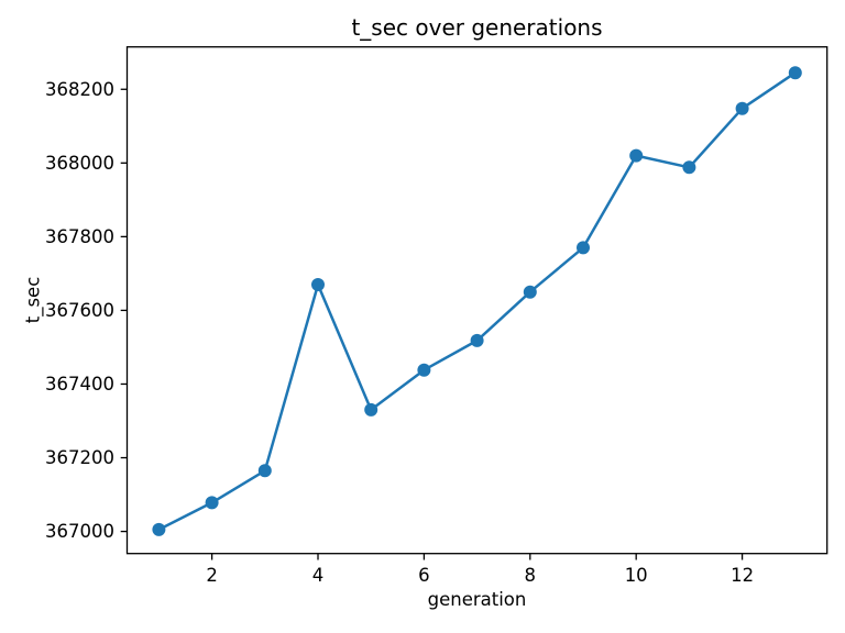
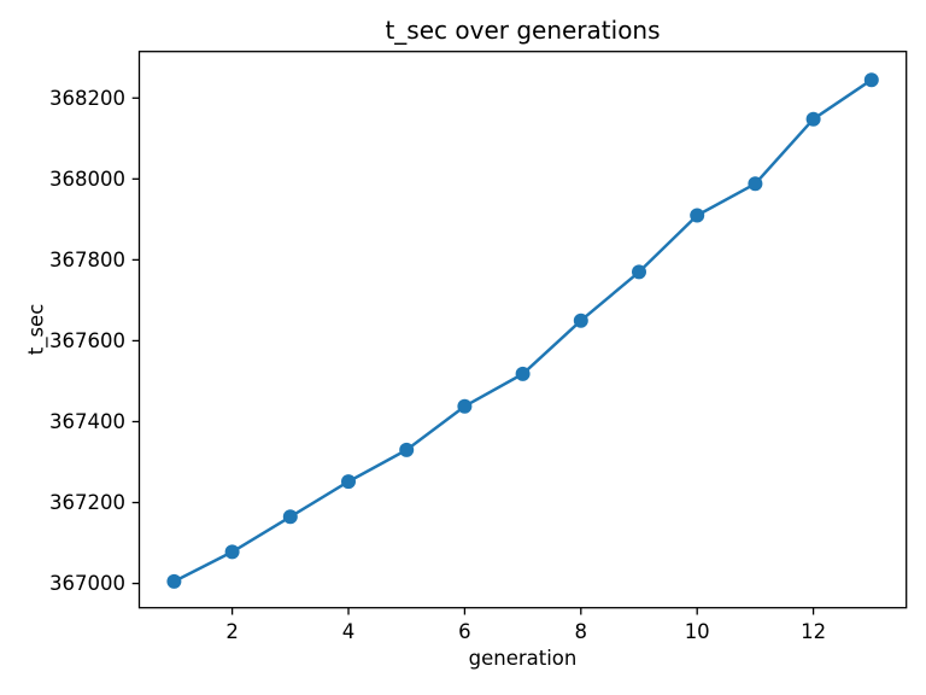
4: 367670 -> 367250
10: 368020 -> 367910
